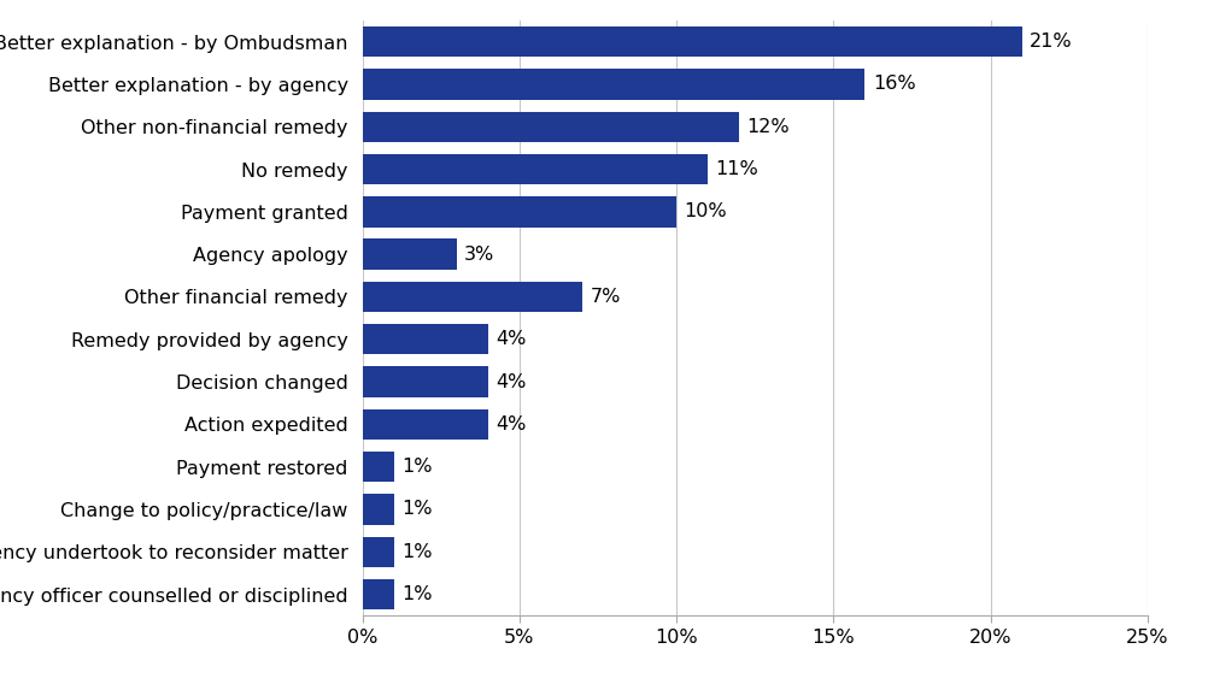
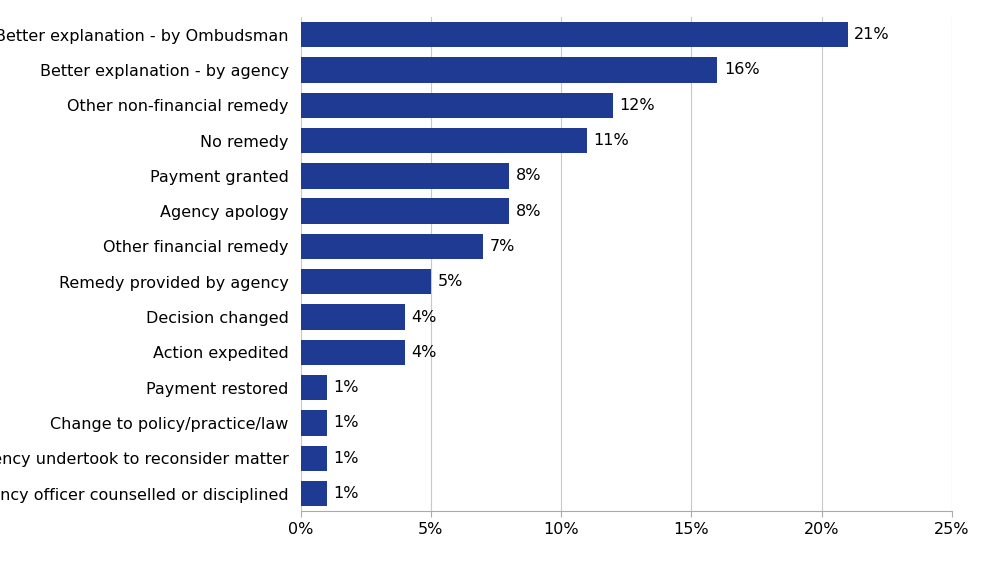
Payment granted: 10% -> 8%
Agency apology: 3% -> 8%
Remedy provided by agency: 4% -> 5%
